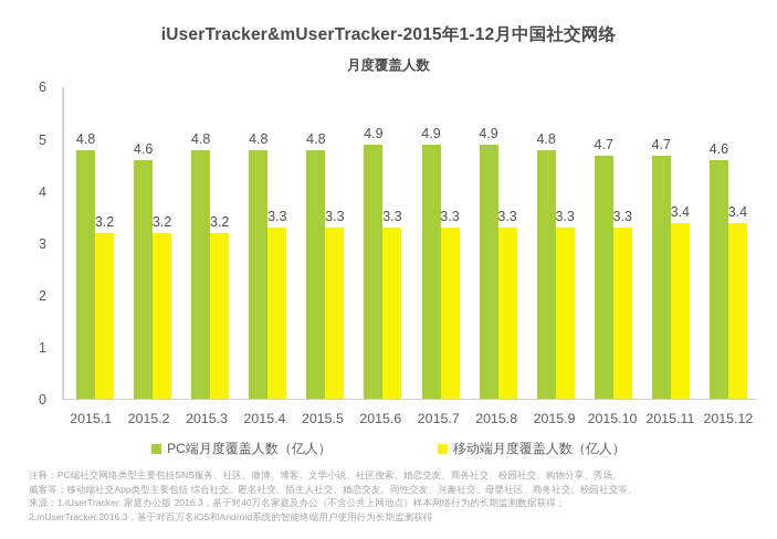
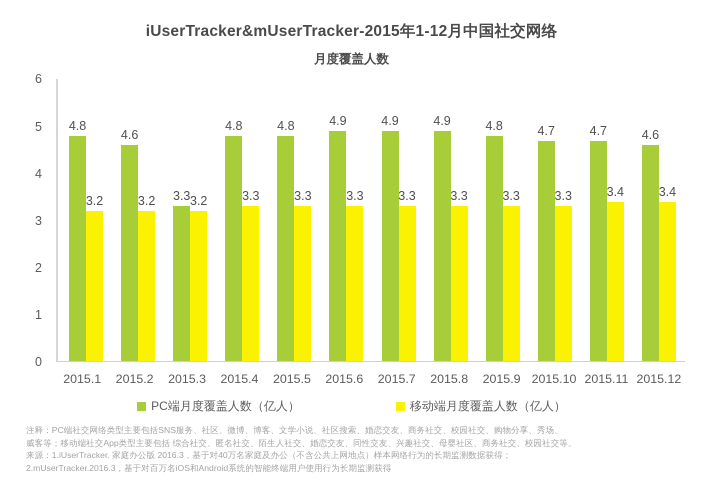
PC端月度覆盖人数（亿人）/2015.3: 4.8 -> 3.3
